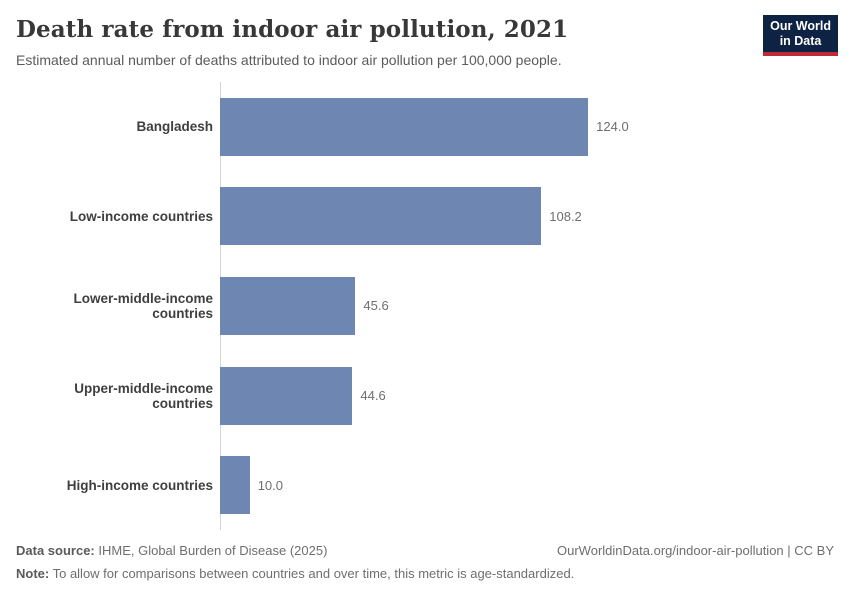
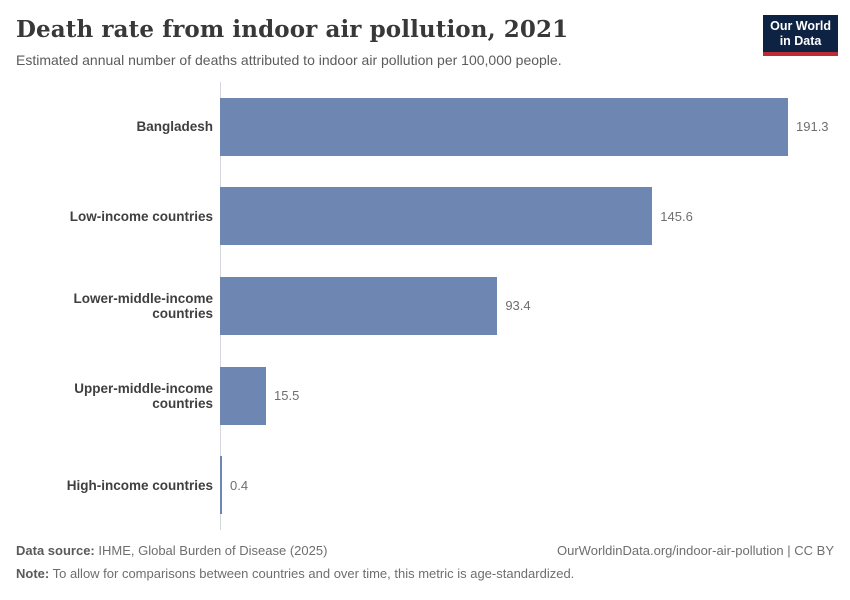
Bangladesh: 124.0 -> 191.3
Low-income countries: 108.2 -> 145.6
Lower-middle-income countries: 45.6 -> 93.4
Upper-middle-income countries: 44.6 -> 15.5
High-income countries: 10.0 -> 0.4
